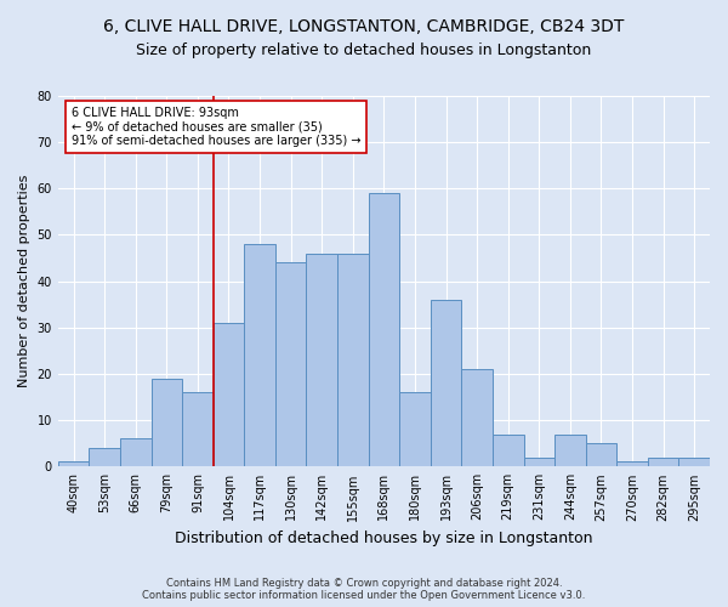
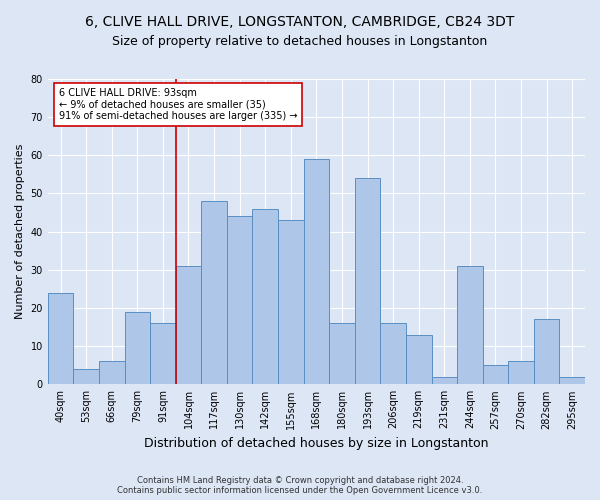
40sqm: 1 -> 24
155sqm: 46 -> 43
193sqm: 36 -> 54
206sqm: 21 -> 16
219sqm: 7 -> 13
244sqm: 7 -> 31
270sqm: 1 -> 6
282sqm: 2 -> 17
